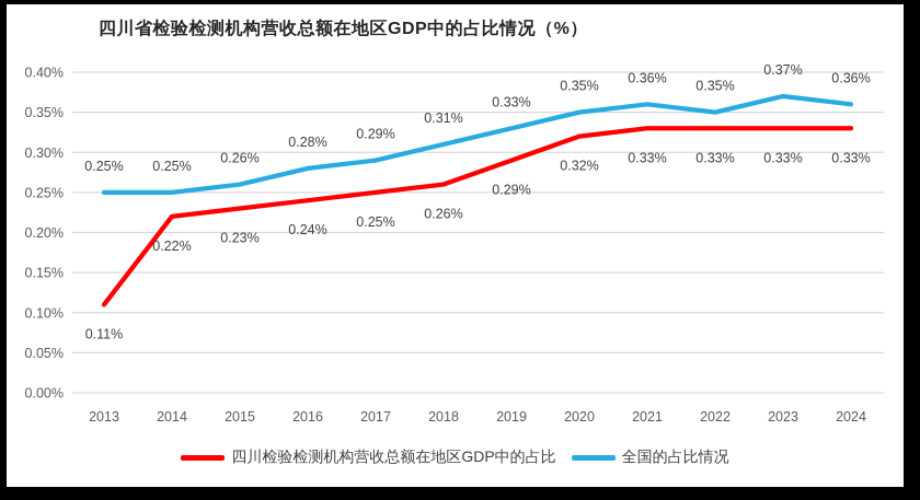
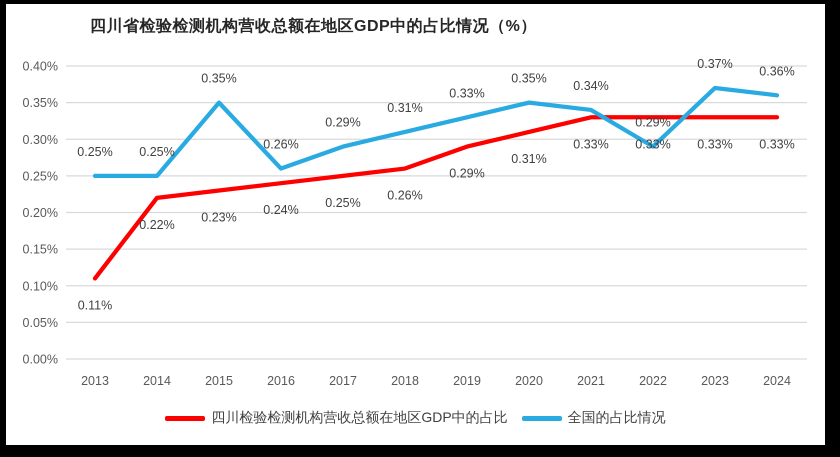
全国的占比情况/2015: 0.26% -> 0.35%
全国的占比情况/2016: 0.28% -> 0.26%
四川检验检测机构营收总额在地区GDP中的占比/2020: 0.32% -> 0.31%
全国的占比情况/2021: 0.36% -> 0.34%
全国的占比情况/2022: 0.35% -> 0.29%
